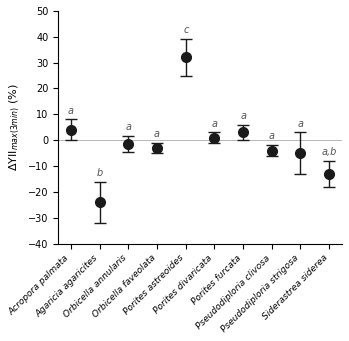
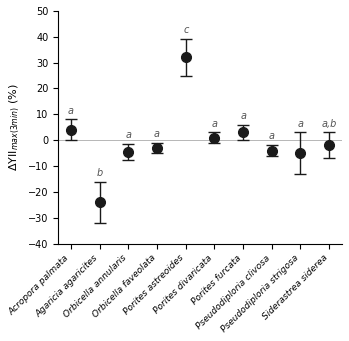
Orbicella annularis: -1.5 -> -4.5
Siderastrea siderea: -13.0 -> -2.0
